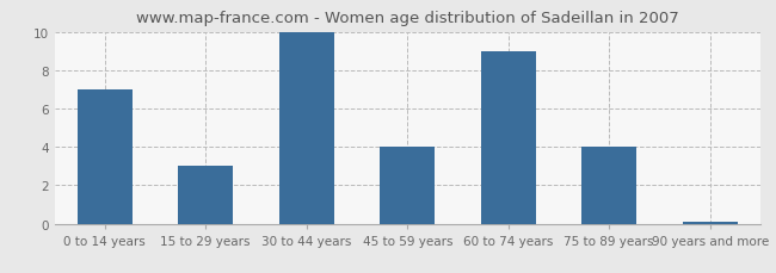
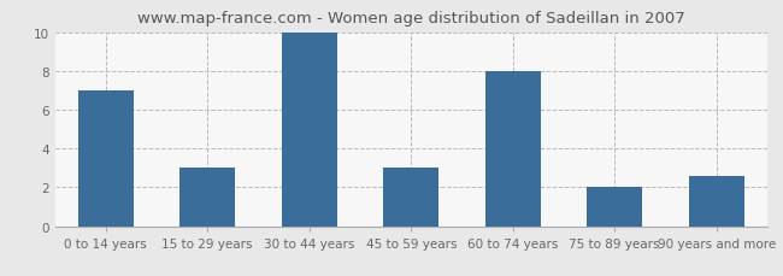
45 to 59 years: 4.0 -> 3.0
60 to 74 years: 9.0 -> 8.0
75 to 89 years: 4.0 -> 2.0
90 years and more: 0.1 -> 2.6
